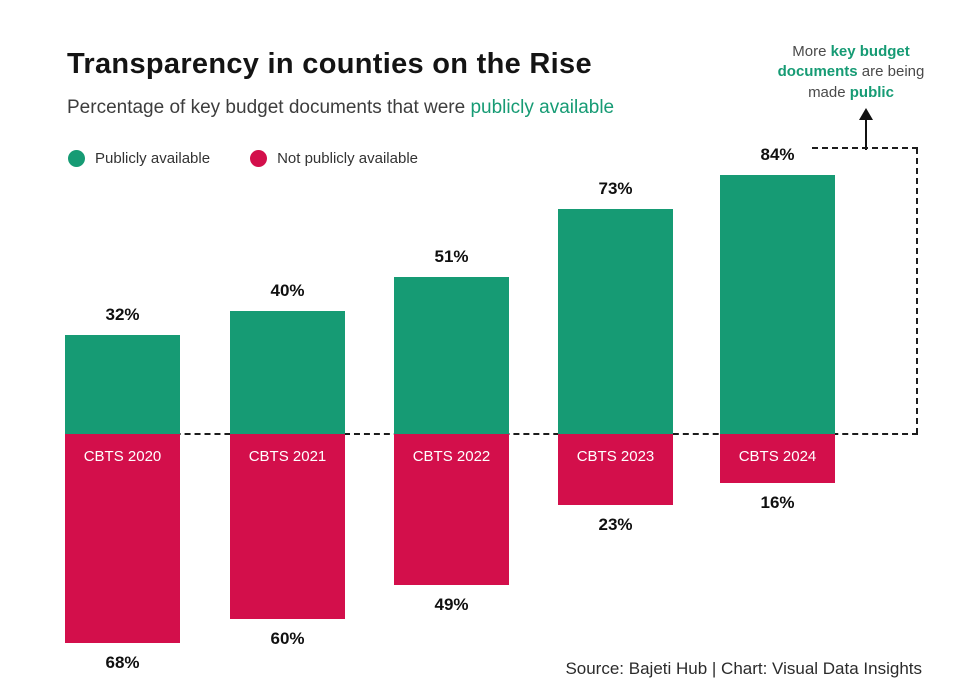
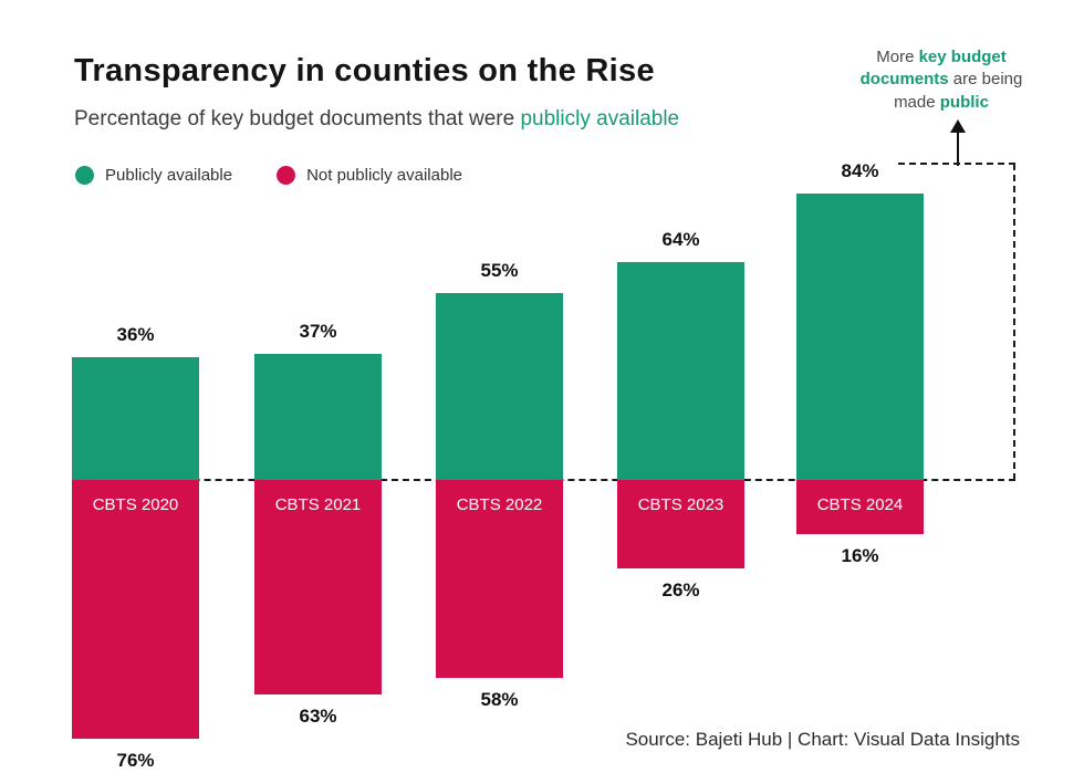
Publicly available/CBTS 2020: 32% -> 36%
Not publicly available/CBTS 2020: 68% -> 76%
Publicly available/CBTS 2021: 40% -> 37%
Not publicly available/CBTS 2021: 60% -> 63%
Publicly available/CBTS 2022: 51% -> 55%
Not publicly available/CBTS 2022: 49% -> 58%
Publicly available/CBTS 2023: 73% -> 64%
Not publicly available/CBTS 2023: 23% -> 26%
